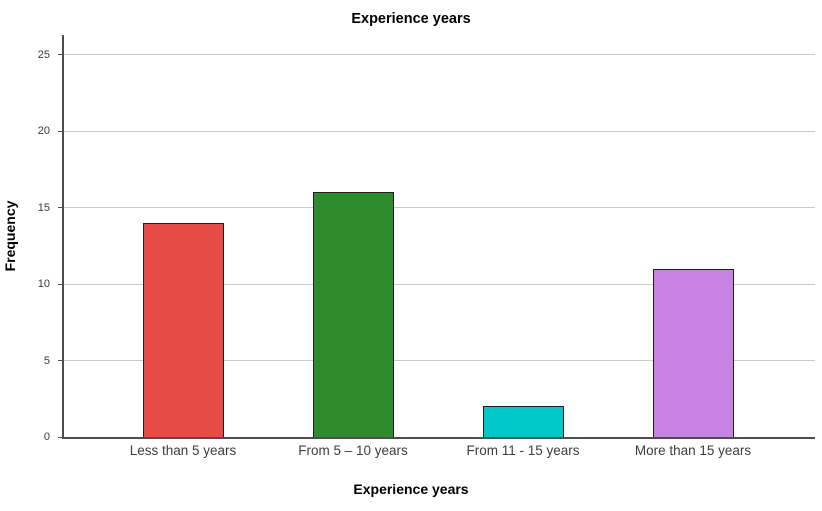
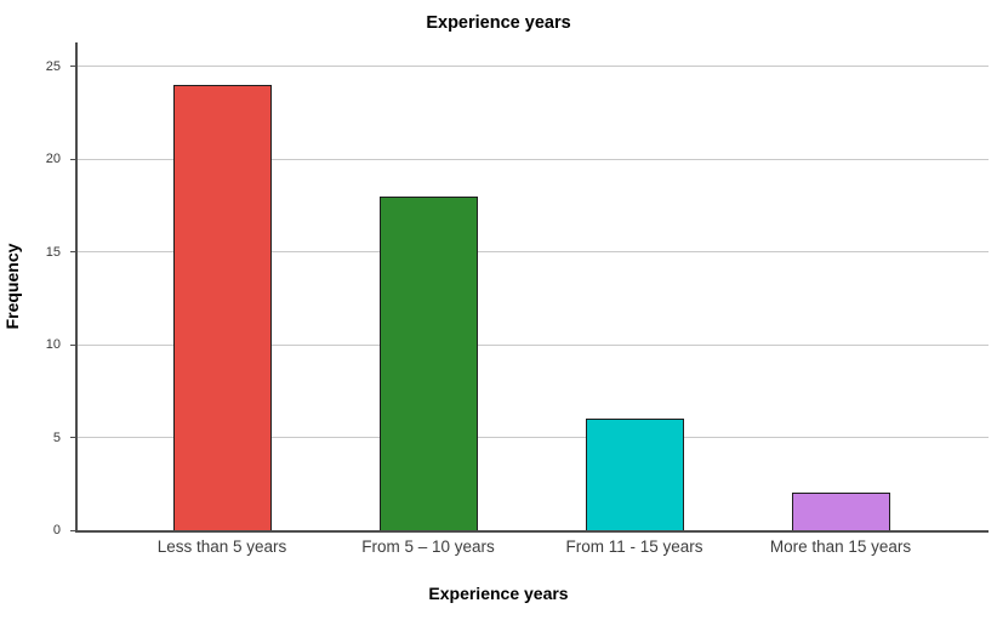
Less than 5 years: 14 -> 24
From 5 – 10 years: 16 -> 18
From 11 - 15 years: 2 -> 6
More than 15 years: 11 -> 2
